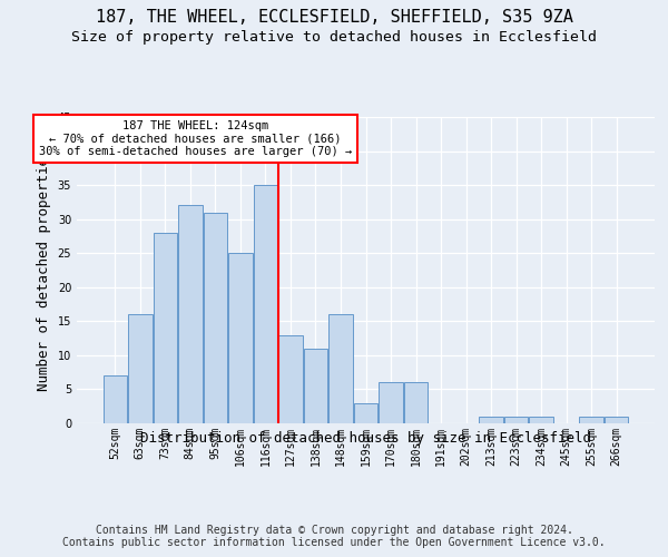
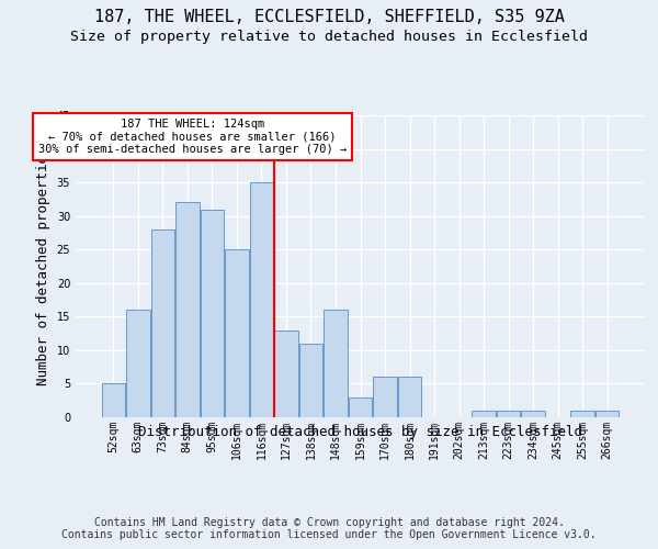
52sqm: 7 -> 5
